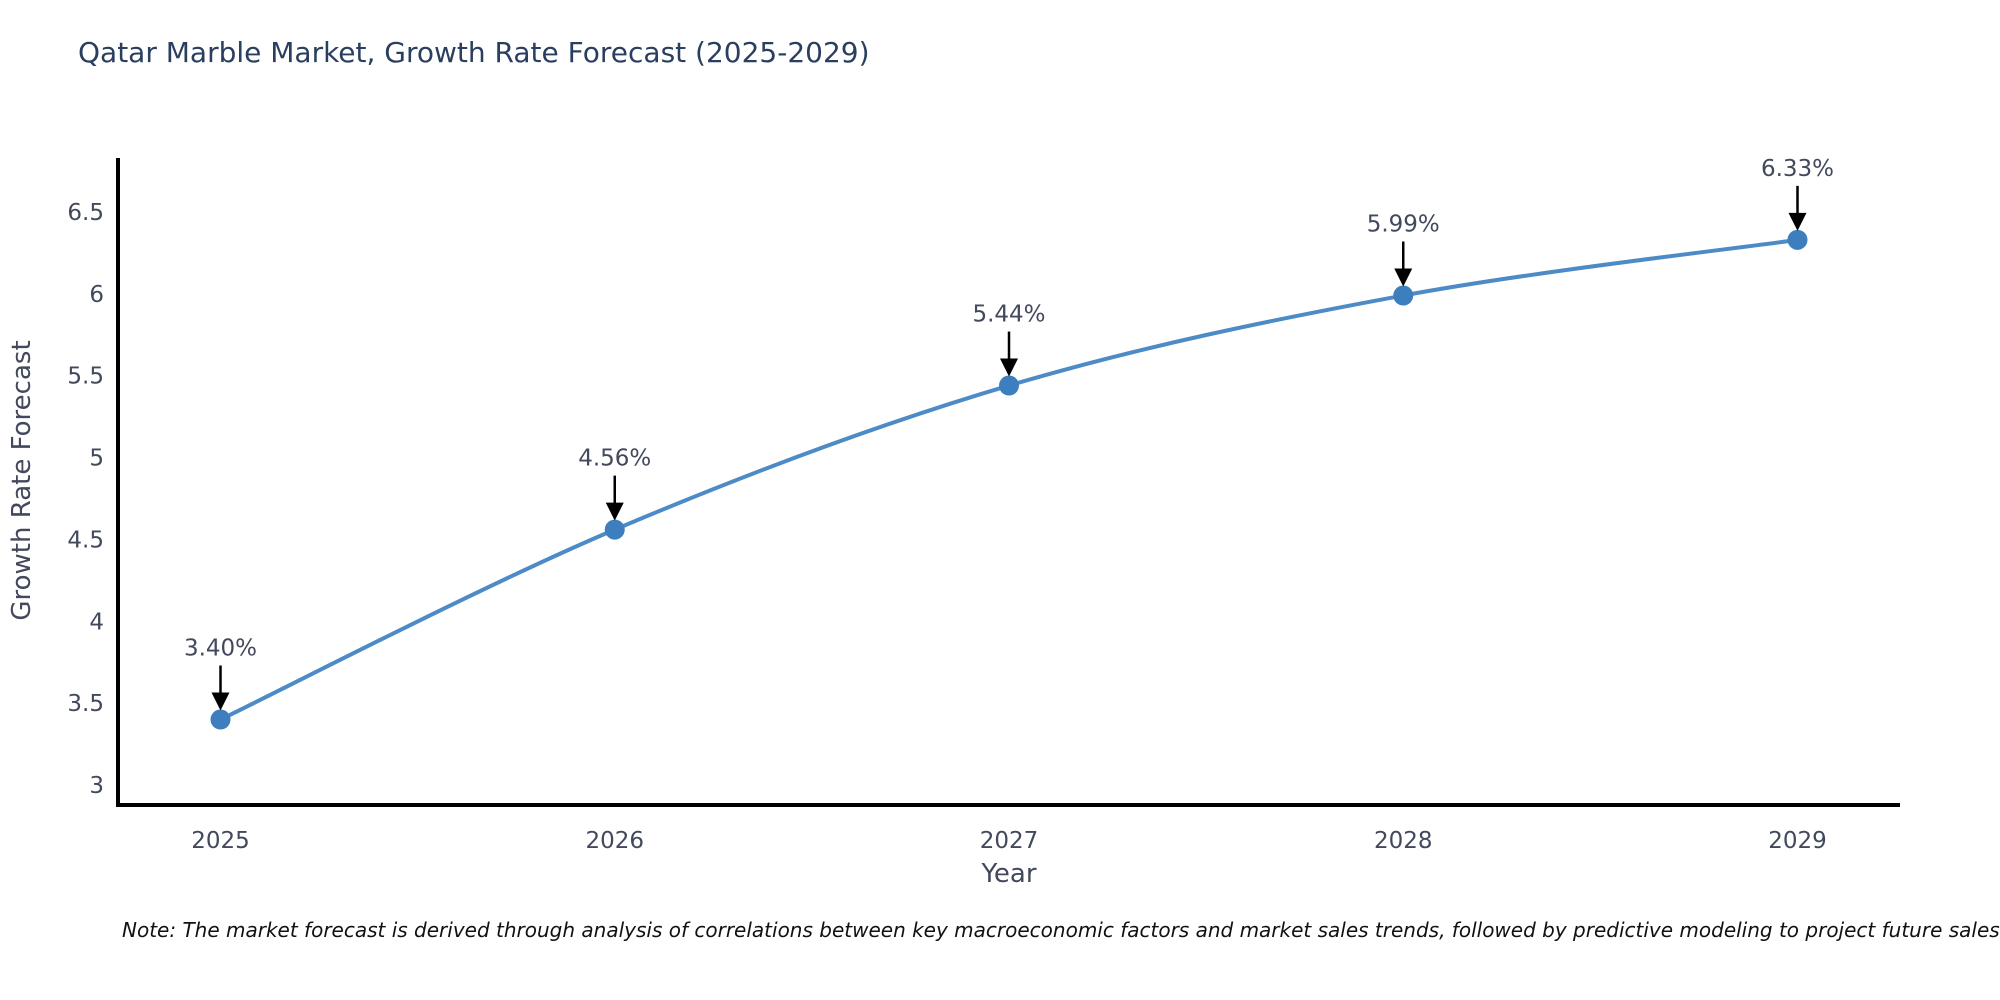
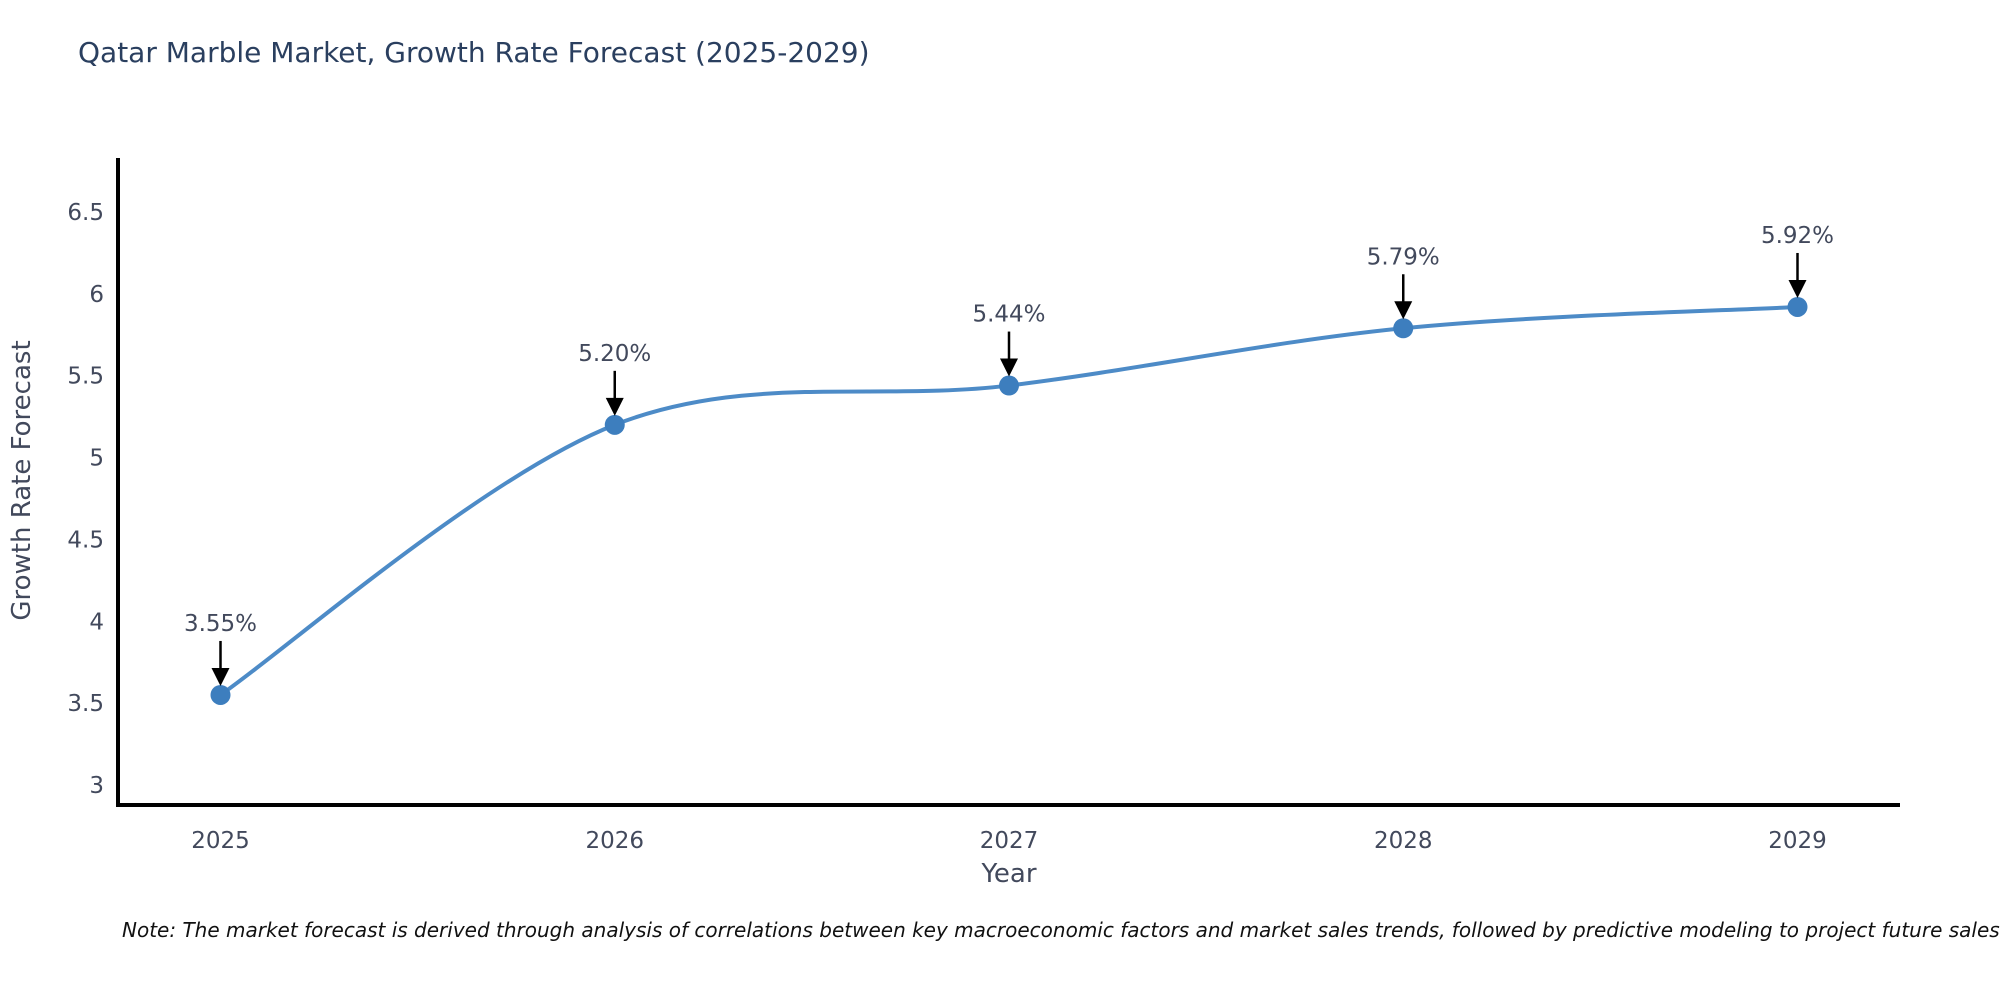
2025: 3.40% -> 3.55%
2026: 4.56% -> 5.20%
2028: 5.99% -> 5.79%
2029: 6.33% -> 5.92%
